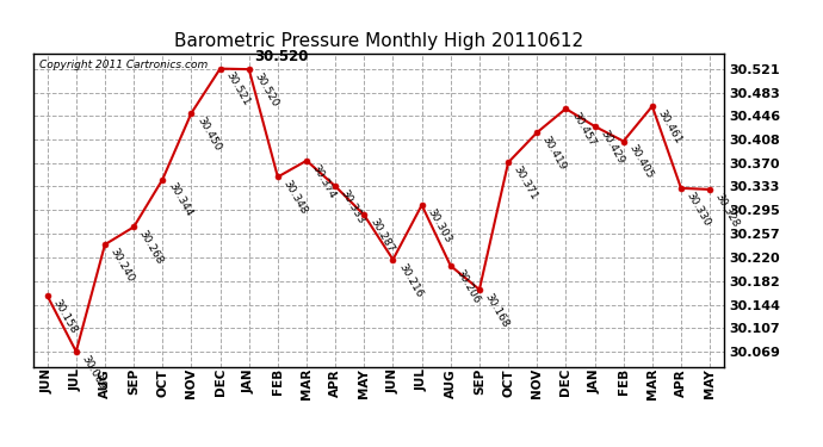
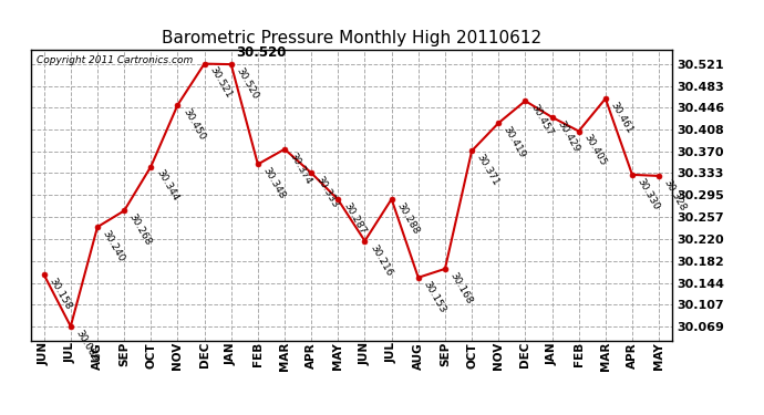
JUL: 30.303 -> 30.288
AUG: 30.206 -> 30.153
